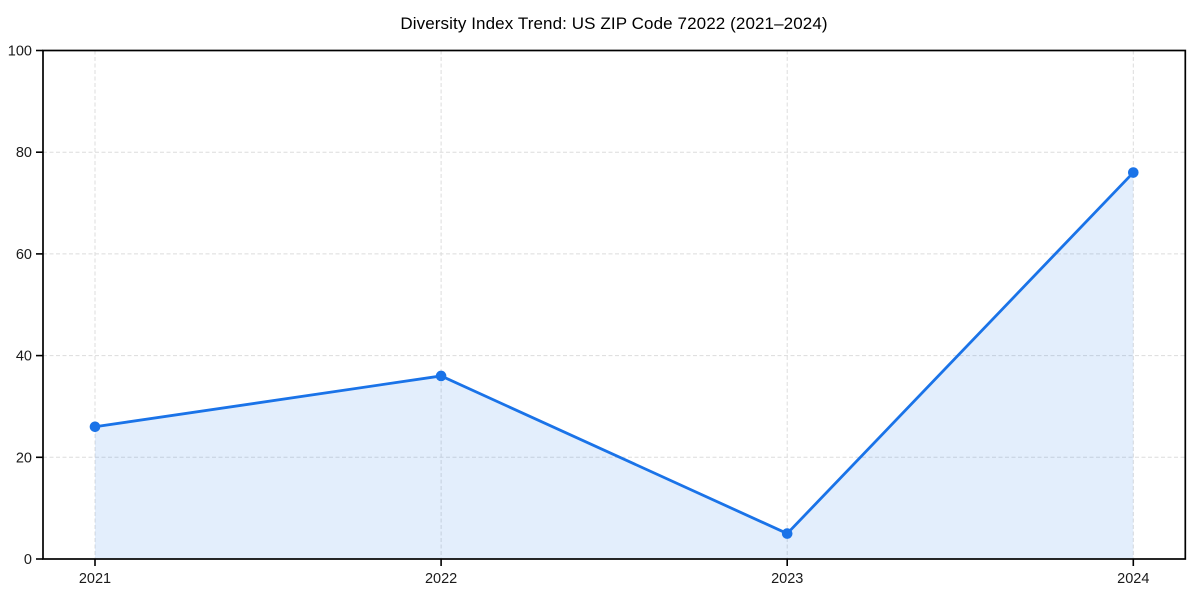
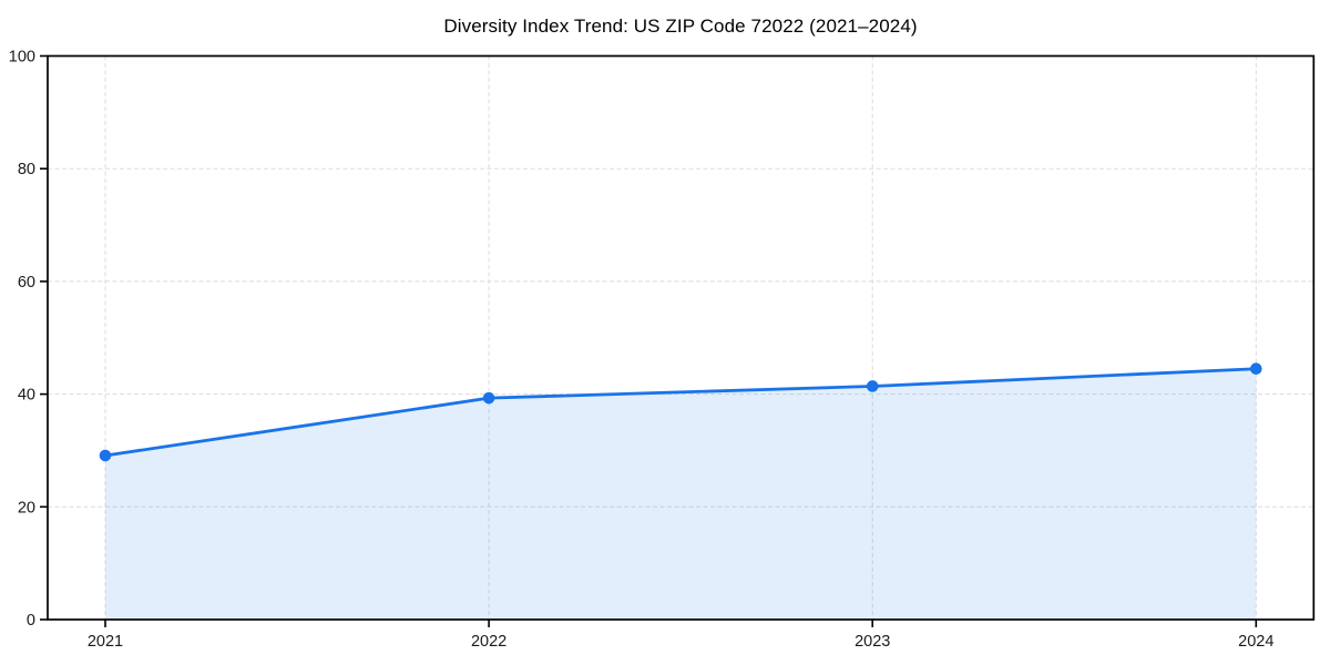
2021: 26 -> 29
2022: 36 -> 39
2023: 5 -> 41
2024: 76 -> 44
